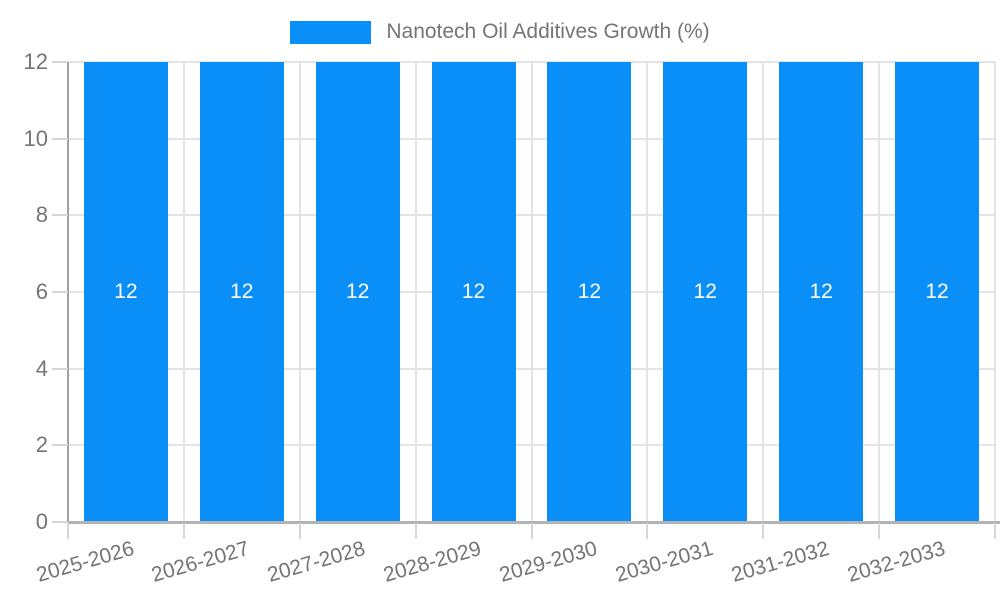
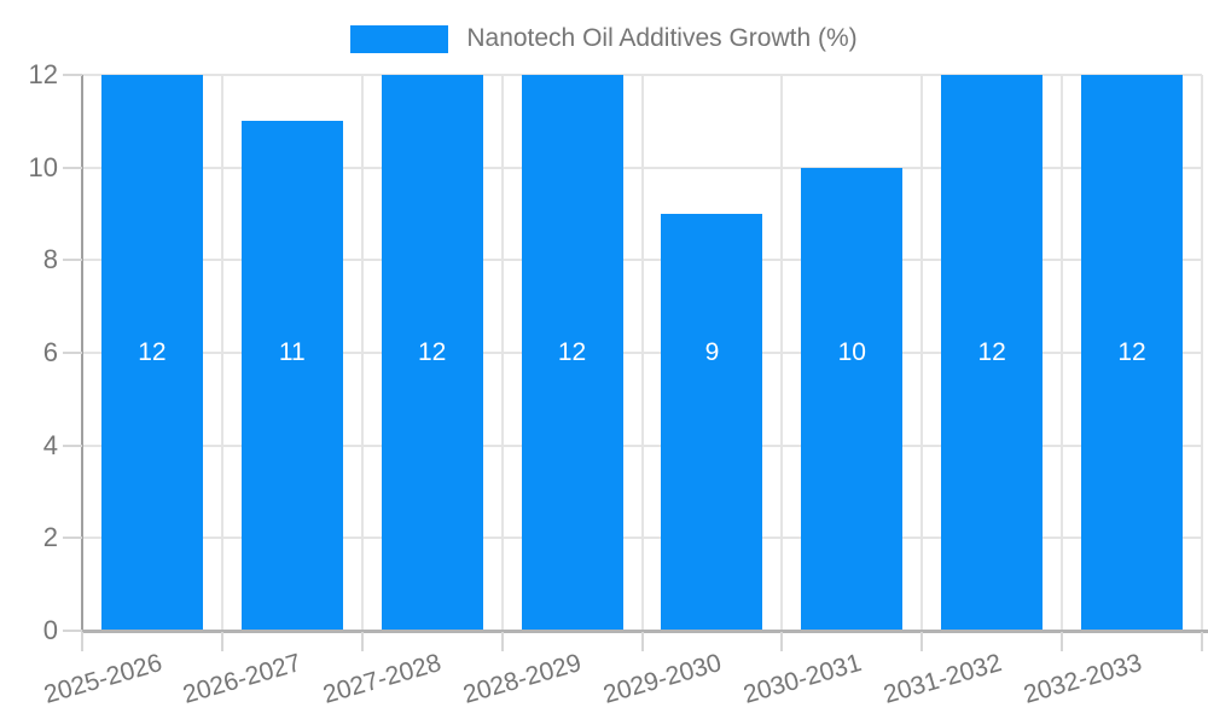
2026-2027: 12 -> 11
2029-2030: 12 -> 9
2030-2031: 12 -> 10
